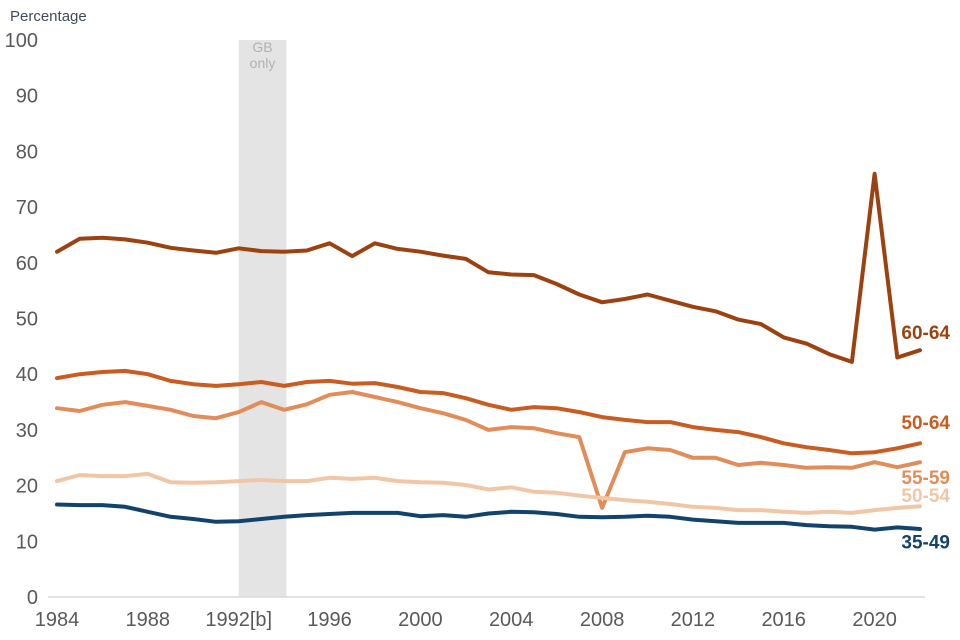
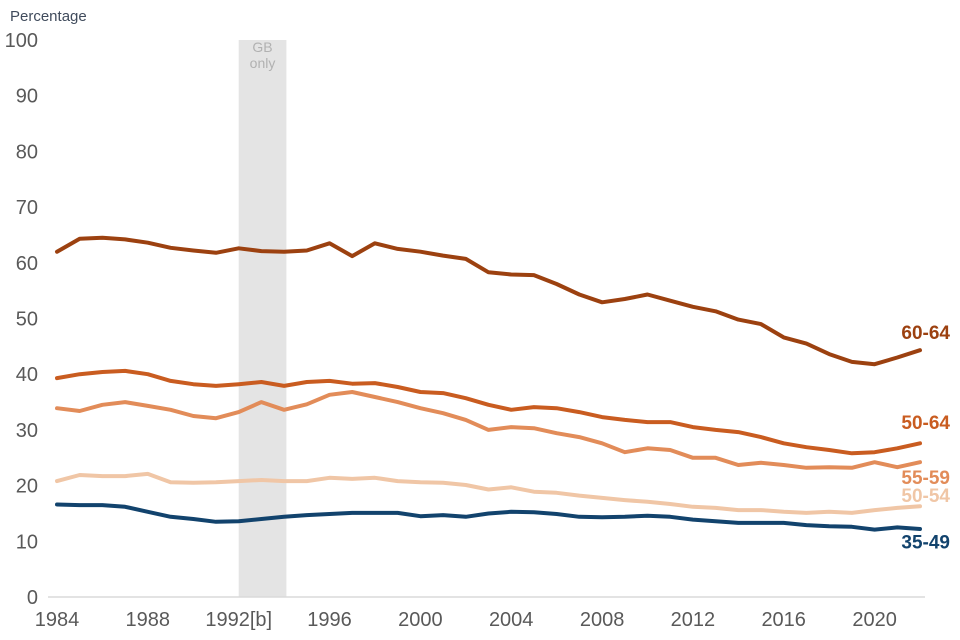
55-59/2008: 16 -> 28
60-64/2020: 76 -> 42
